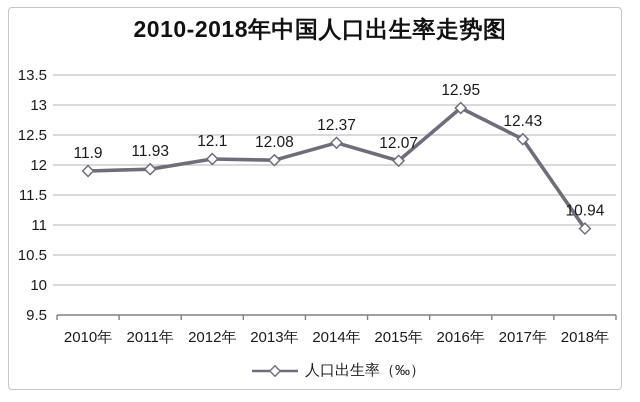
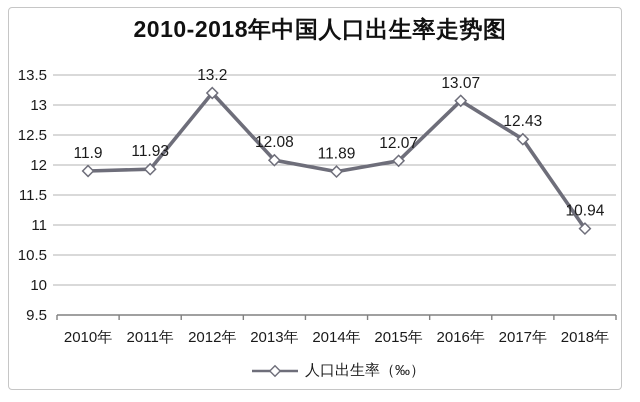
2012年: 12.1 -> 13.2
2014年: 12.37 -> 11.89
2016年: 12.95 -> 13.07
